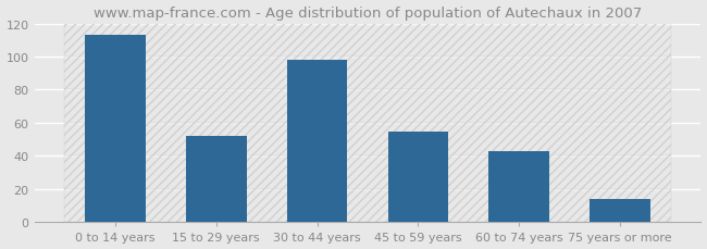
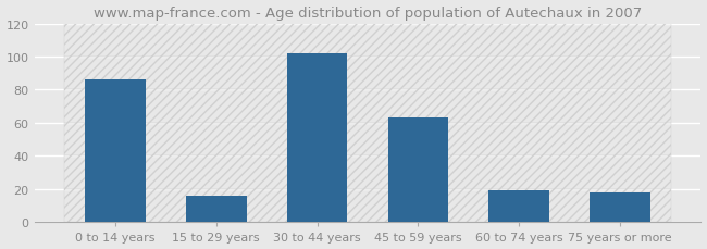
0 to 14 years: 113 -> 86
15 to 29 years: 52 -> 16
30 to 44 years: 98 -> 102
45 to 59 years: 55 -> 63
60 to 74 years: 43 -> 19
75 years or more: 14 -> 18
